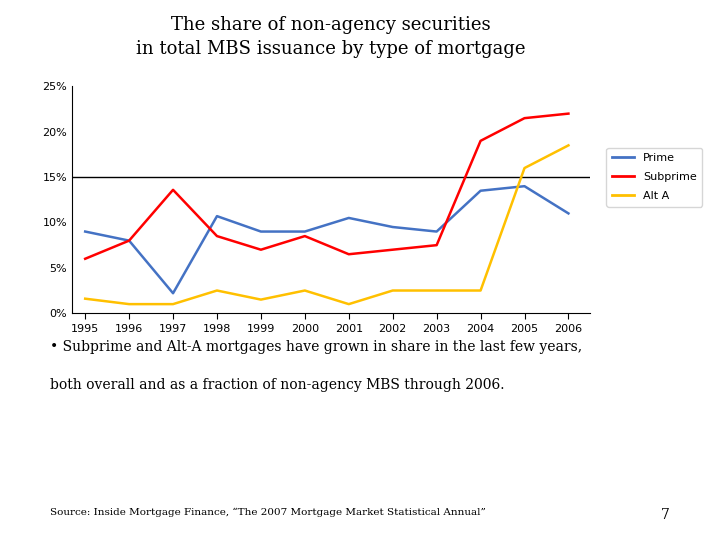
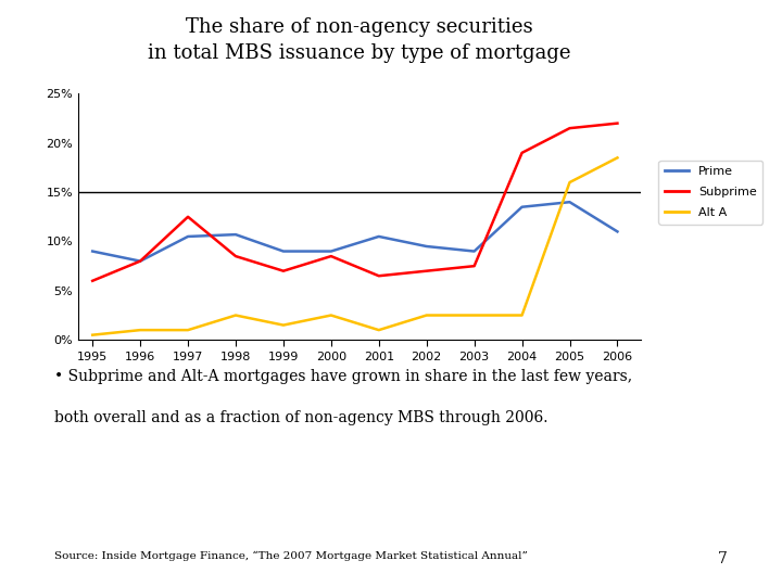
Alt A/1995: 1.6% -> 0.5%
Prime/1997: 2.2% -> 10.5%
Subprime/1997: 13.6% -> 12.5%
